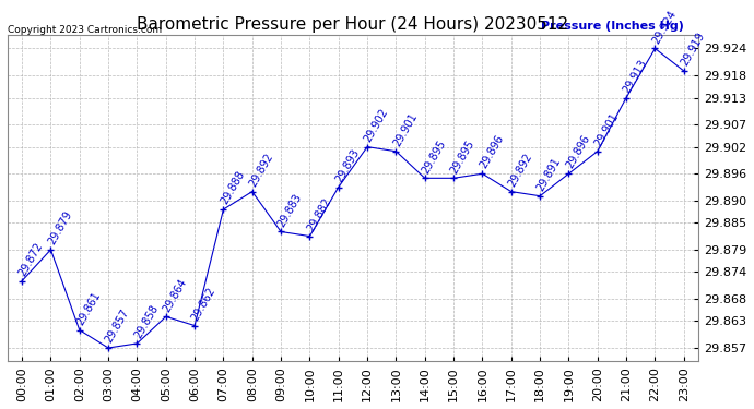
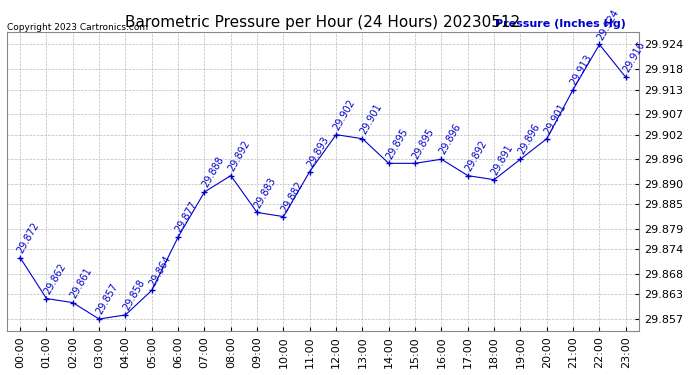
01:00: 29.879 -> 29.862
06:00: 29.862 -> 29.877
23:00: 29.919 -> 29.916
